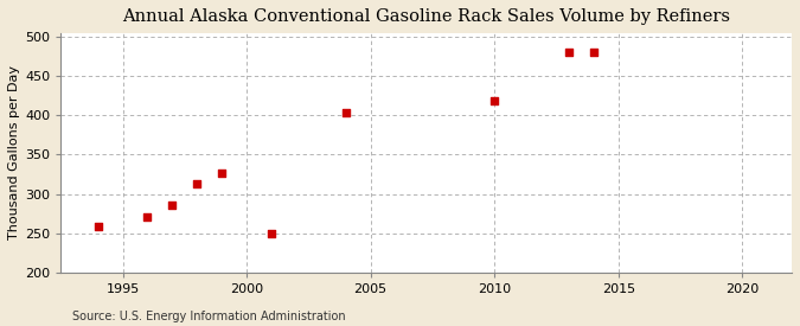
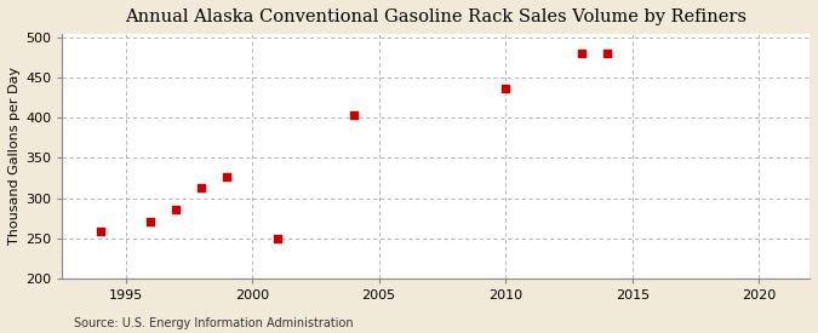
2010: 418 -> 437
